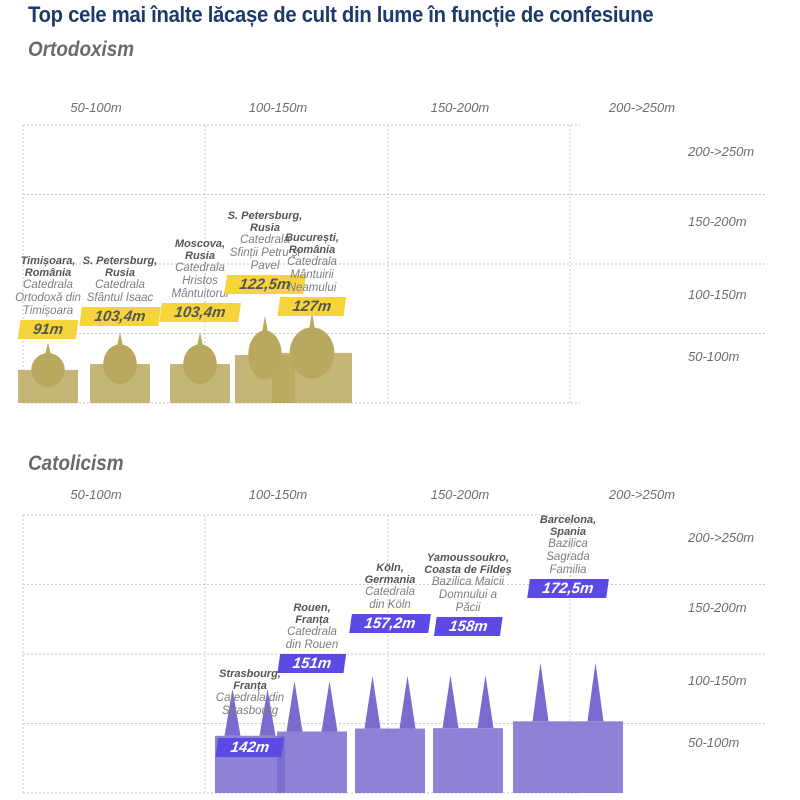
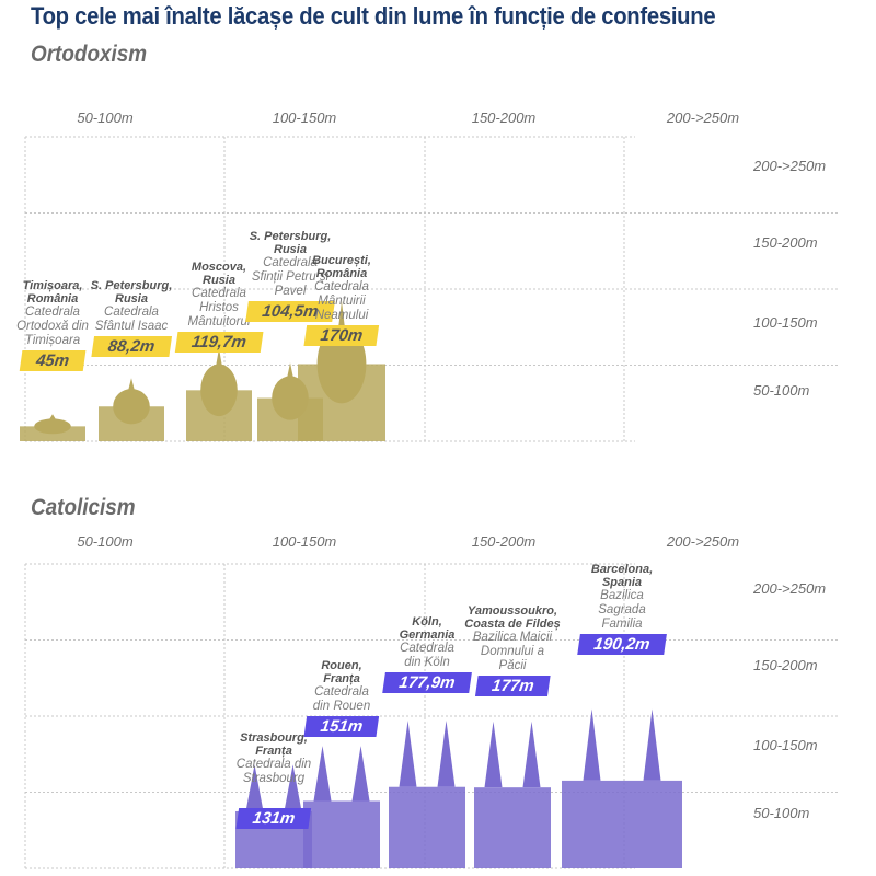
Ortodoxism/Catedrala Ortodoxă din Timișoara: 91m -> 45m
Ortodoxism/Catedrala Sfântul Isaac: 103,4m -> 88,2m
Ortodoxism/Catedrala Hristos Mântuitorul: 103,4m -> 119,7m
Ortodoxism/Catedrala Sfinții Petru și Pavel: 122,5m -> 104,5m
Ortodoxism/Catedrala Mântuirii Neamului: 127m -> 170m
Catolicism/Catedrala din Strasbourg: 142m -> 131m
Catolicism/Catedrala din Köln: 157,2m -> 177,9m
Catolicism/Bazilica Maicii Domnului a Păcii: 158m -> 177m
Catolicism/Bazilica Sagrada Familia: 172,5m -> 190,2m
